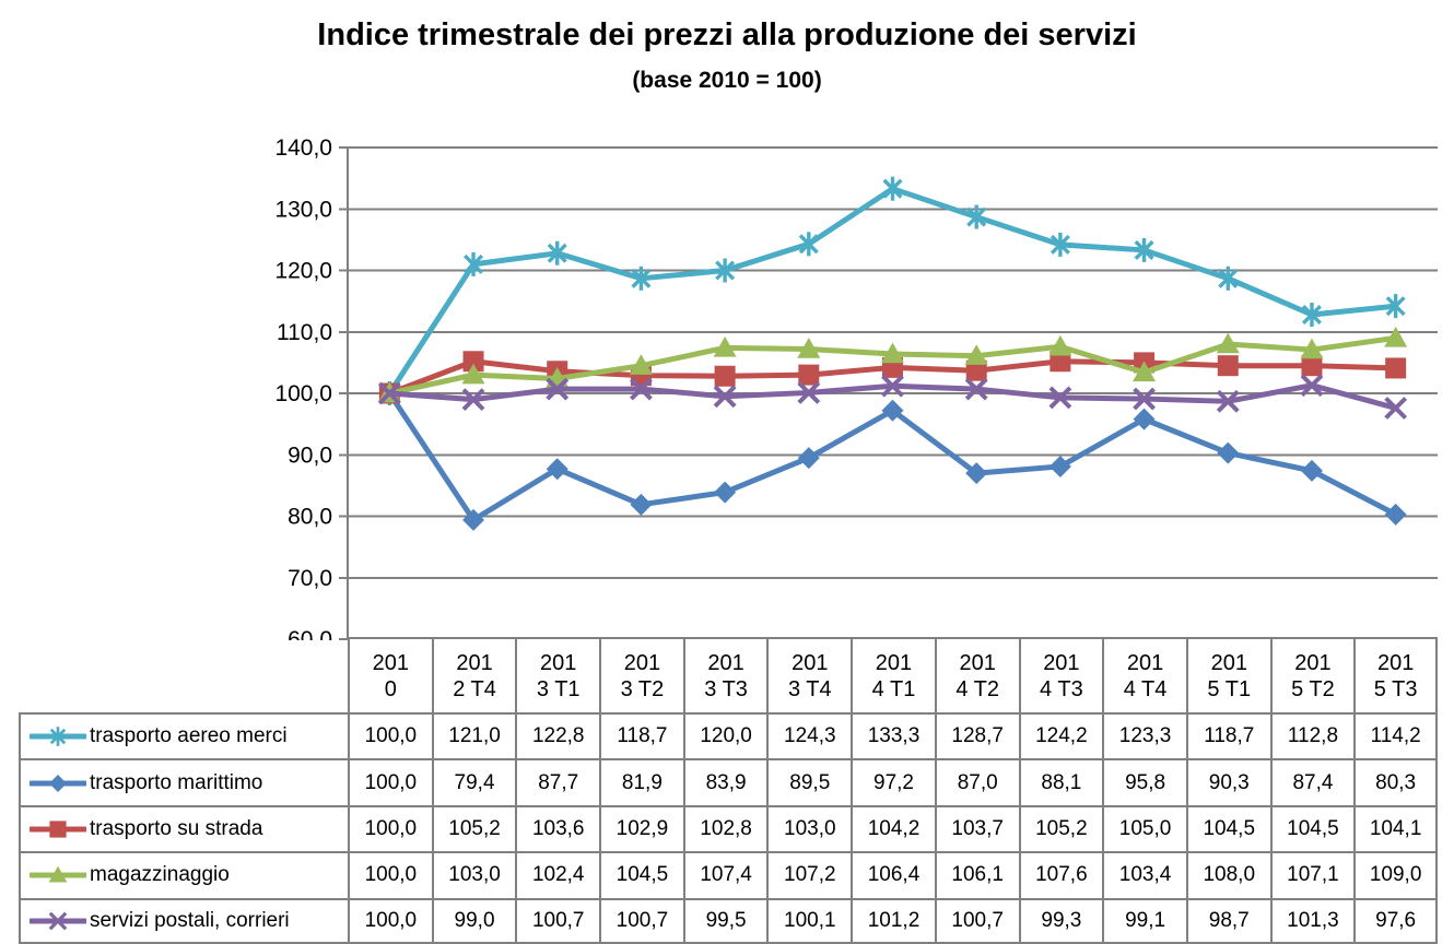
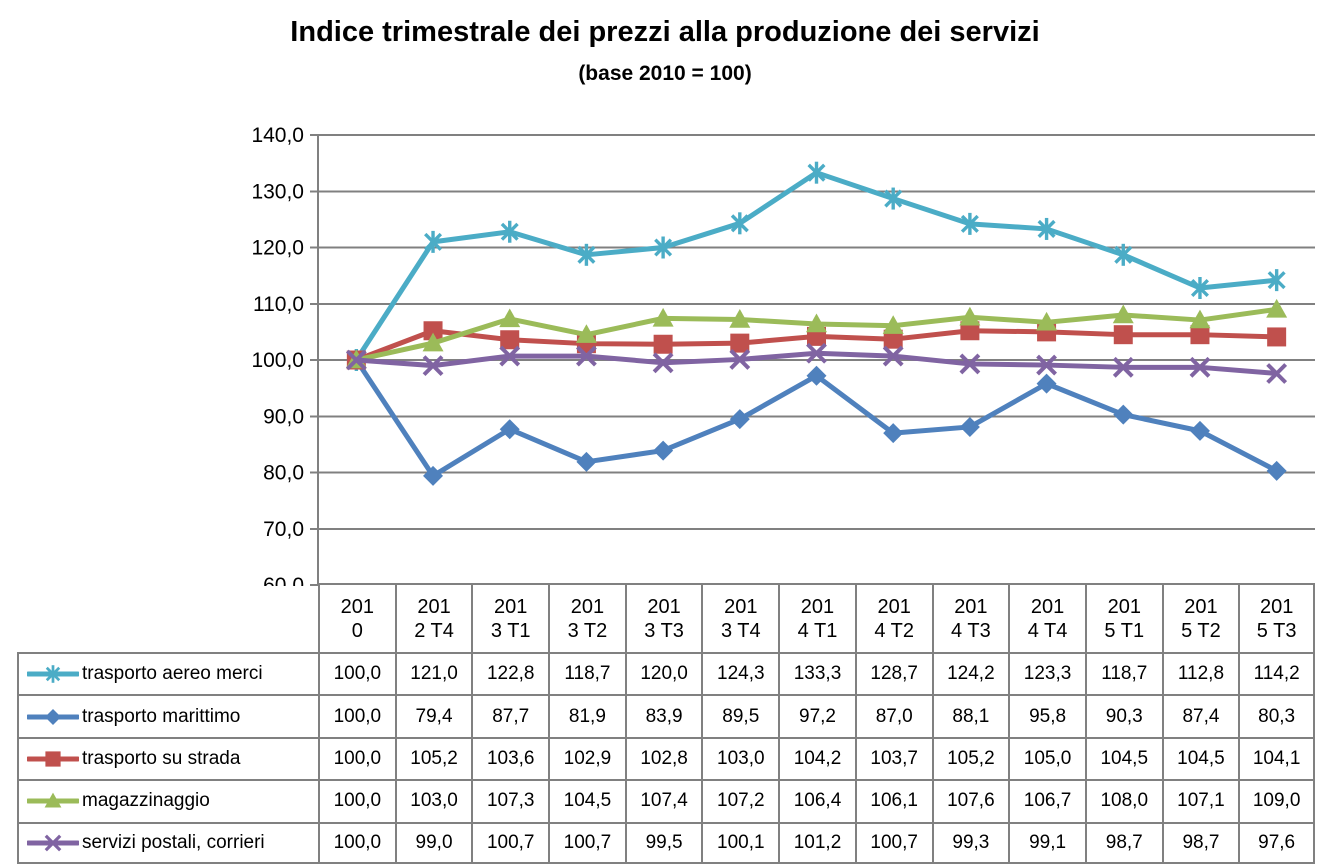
magazzinaggio/2013 T1: 102,4 -> 107,3
magazzinaggio/2014 T4: 103,4 -> 106,7
servizi postali, corrieri/2015 T2: 101,3 -> 98,7
